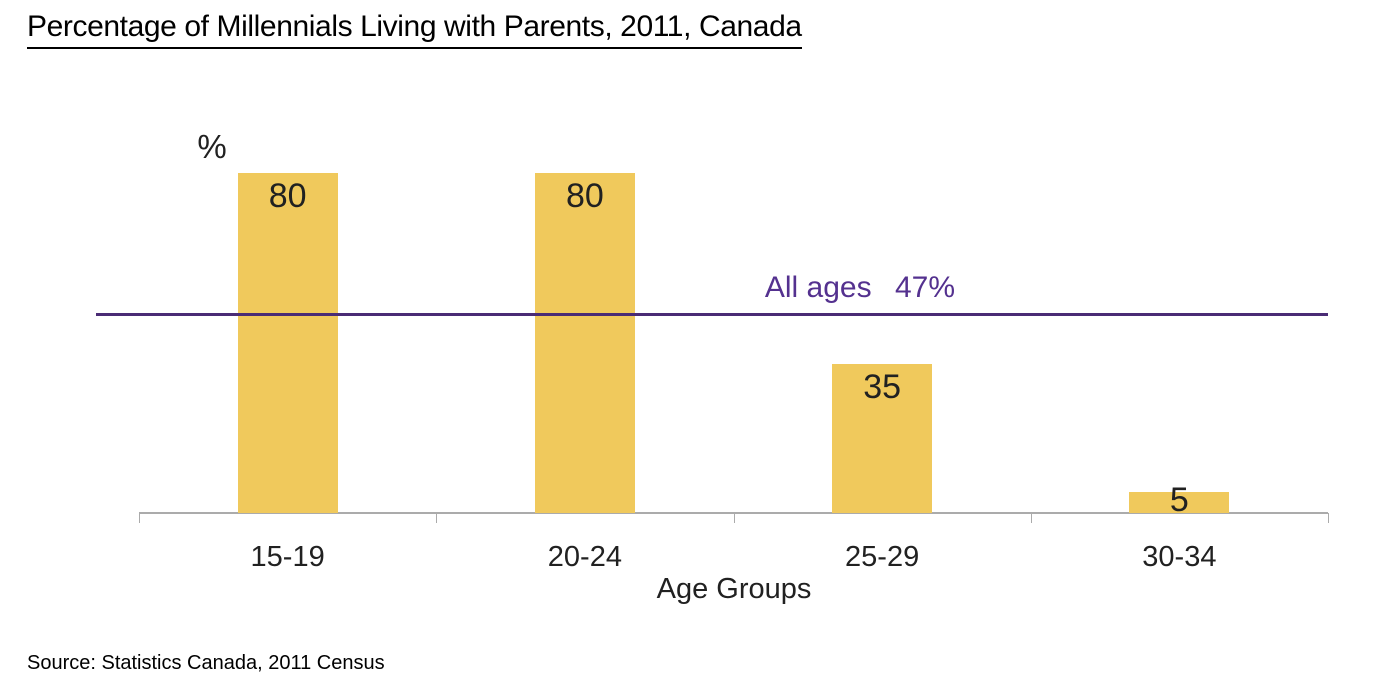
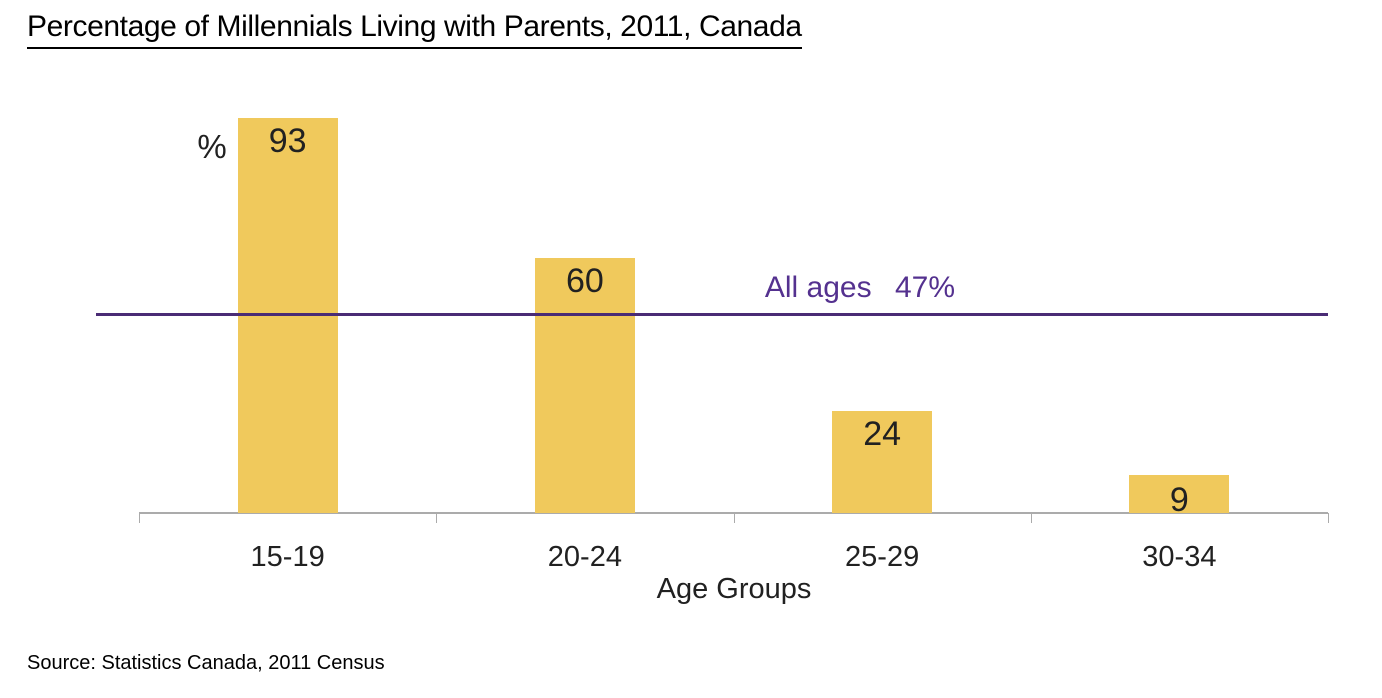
15-19: 80 -> 93
20-24: 80 -> 60
25-29: 35 -> 24
30-34: 5 -> 9
